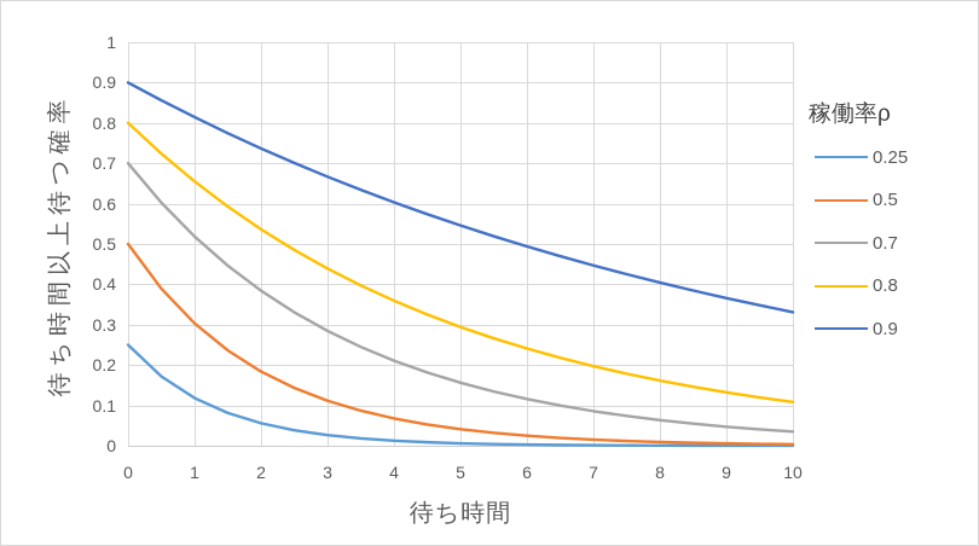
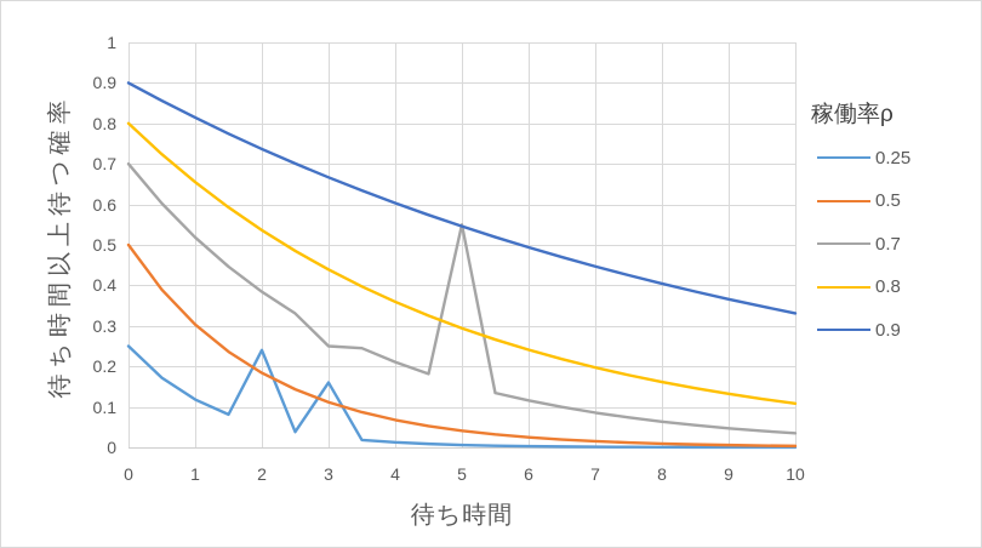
0.25/2: 0.06 -> 0.24
0.25/3: 0.03 -> 0.16
0.7/3: 0.28 -> 0.25
0.7/5: 0.16 -> 0.55
